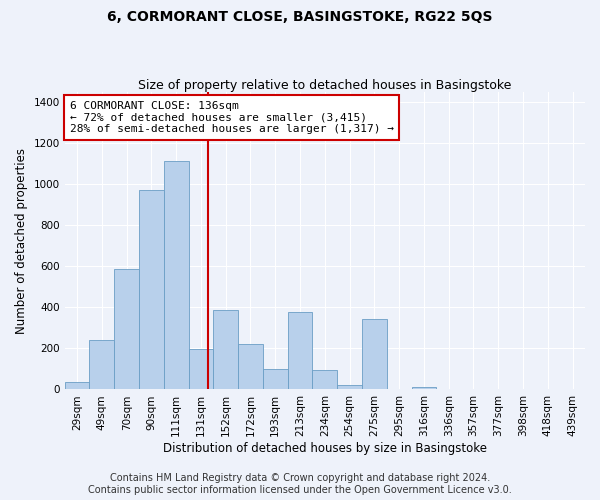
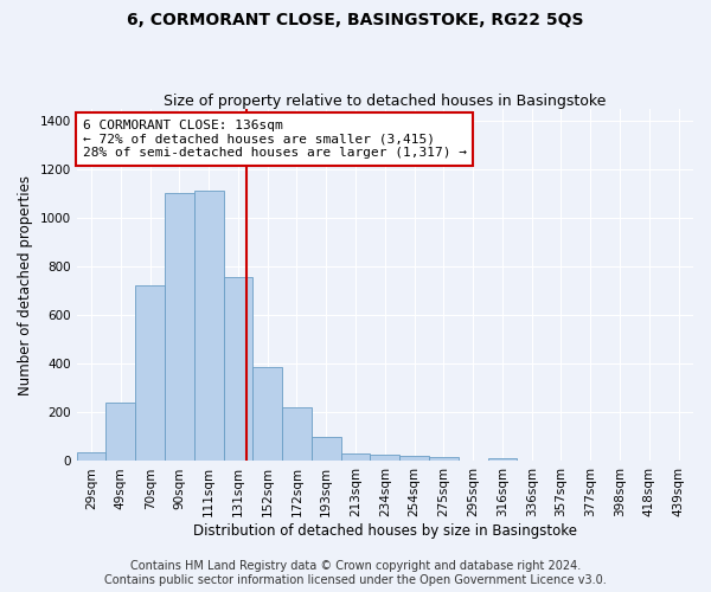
70sqm: 585 -> 725
90sqm: 970 -> 1105
131sqm: 195 -> 760
213sqm: 380 -> 30
234sqm: 95 -> 25
275sqm: 345 -> 15
